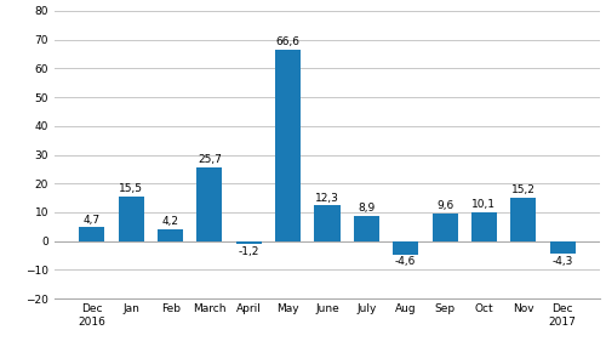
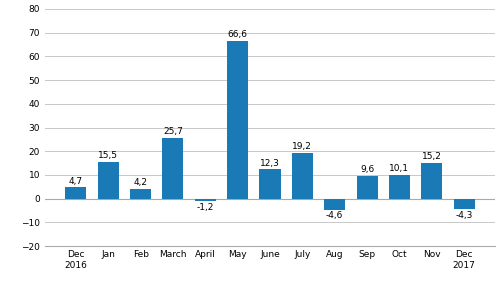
July: 8,9 -> 19,2
